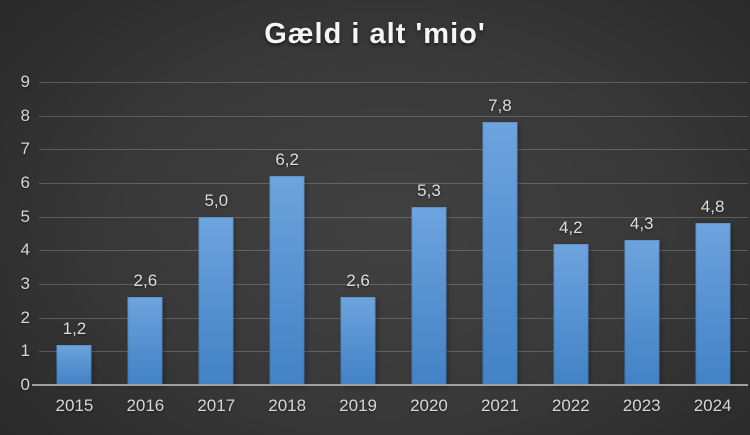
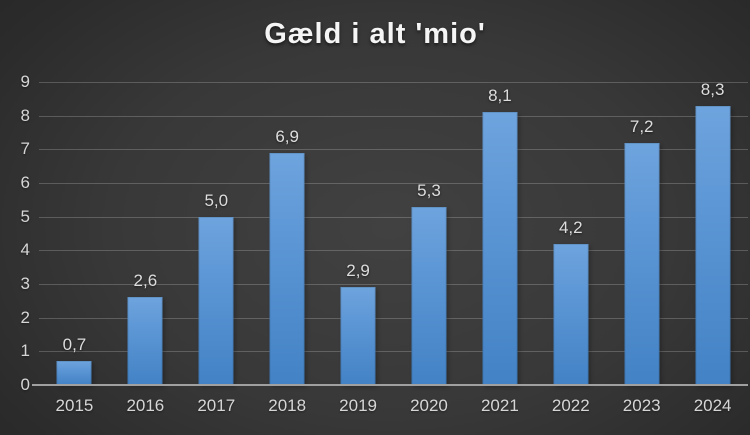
2015: 1,2 -> 0,7
2018: 6,2 -> 6,9
2019: 2,6 -> 2,9
2021: 7,8 -> 8,1
2023: 4,3 -> 7,2
2024: 4,8 -> 8,3
